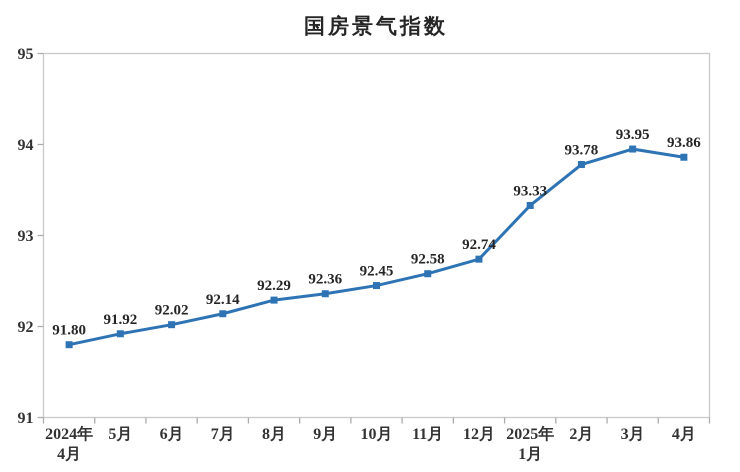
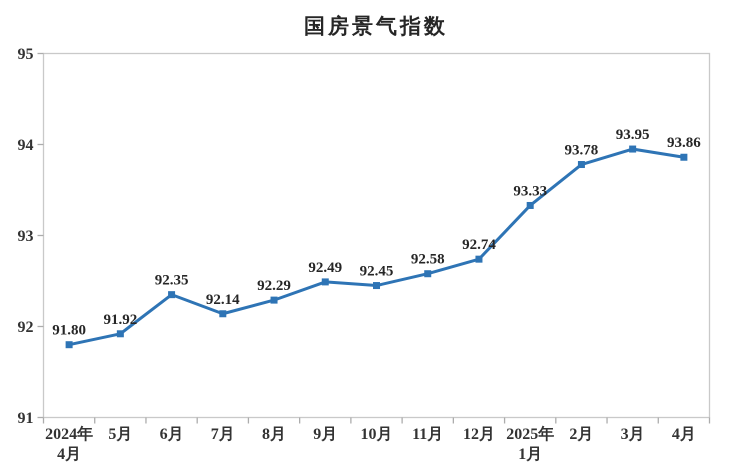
6月: 92.02 -> 92.35
9月: 92.36 -> 92.49
